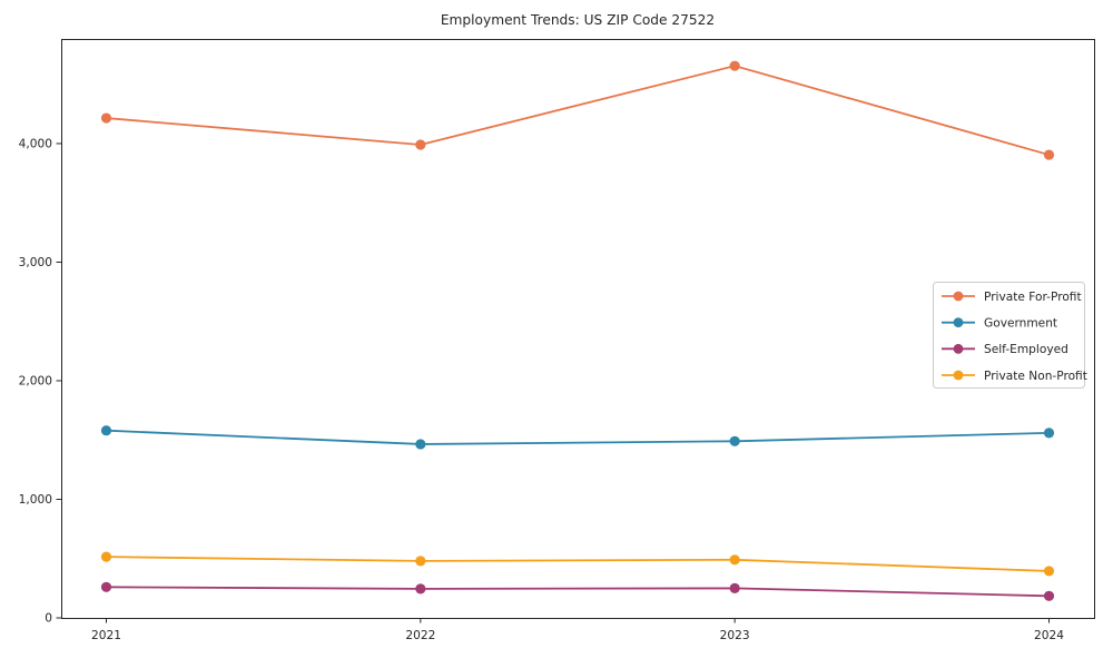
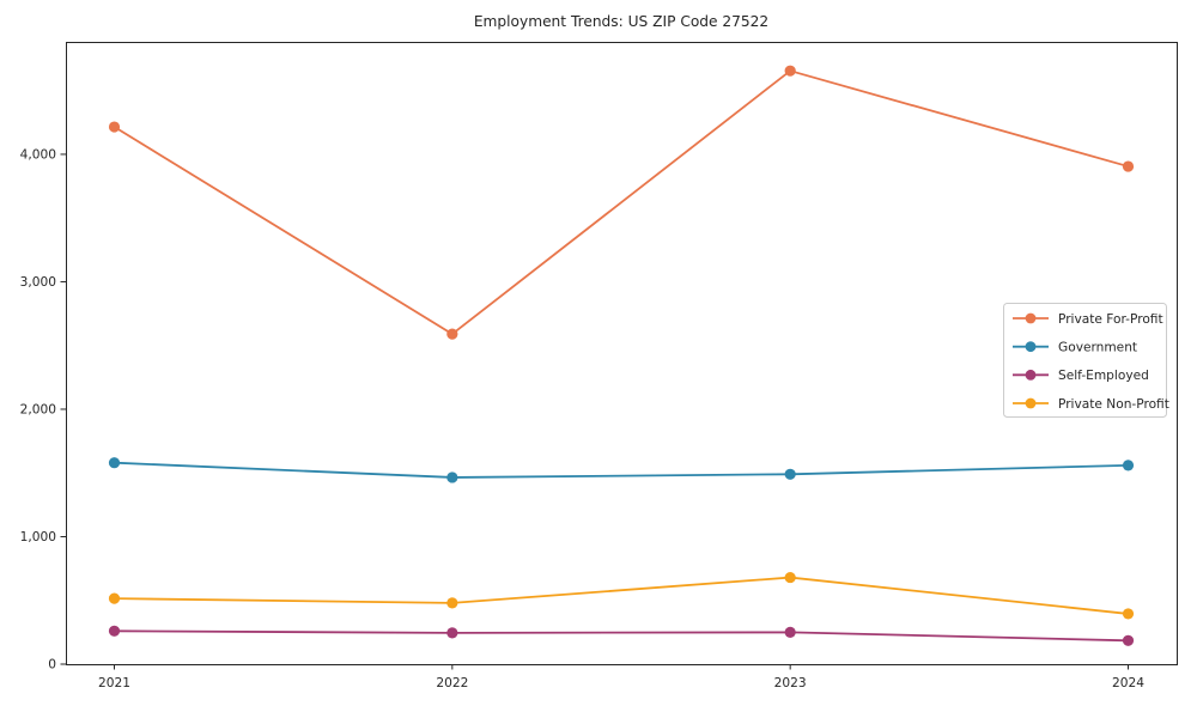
Private For-Profit/2022: 3990 -> 2590
Private Non-Profit/2023: 490 -> 680
